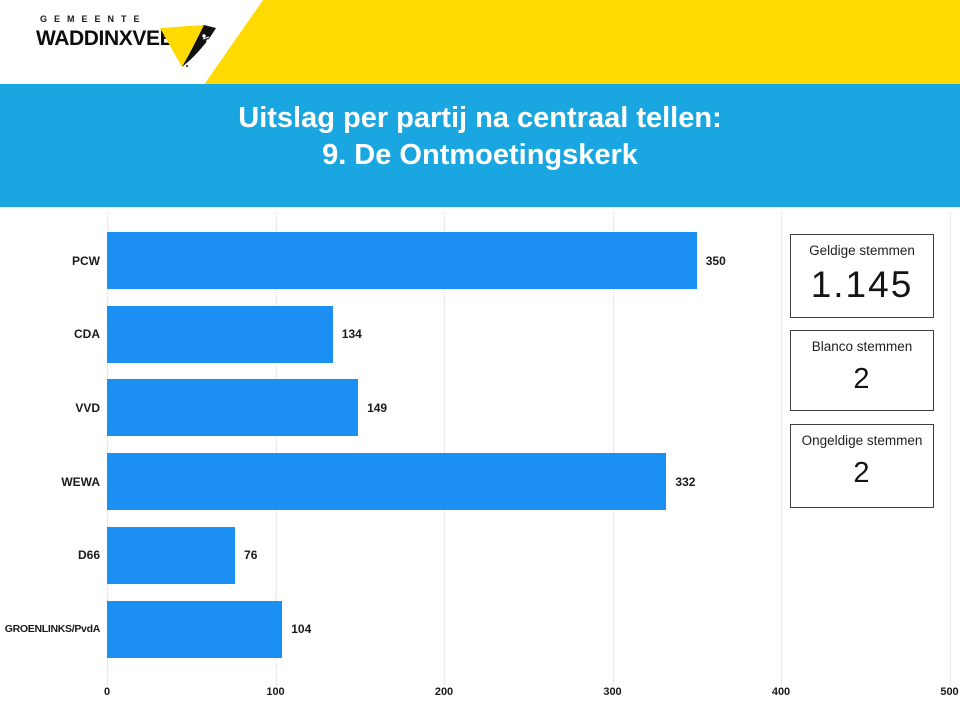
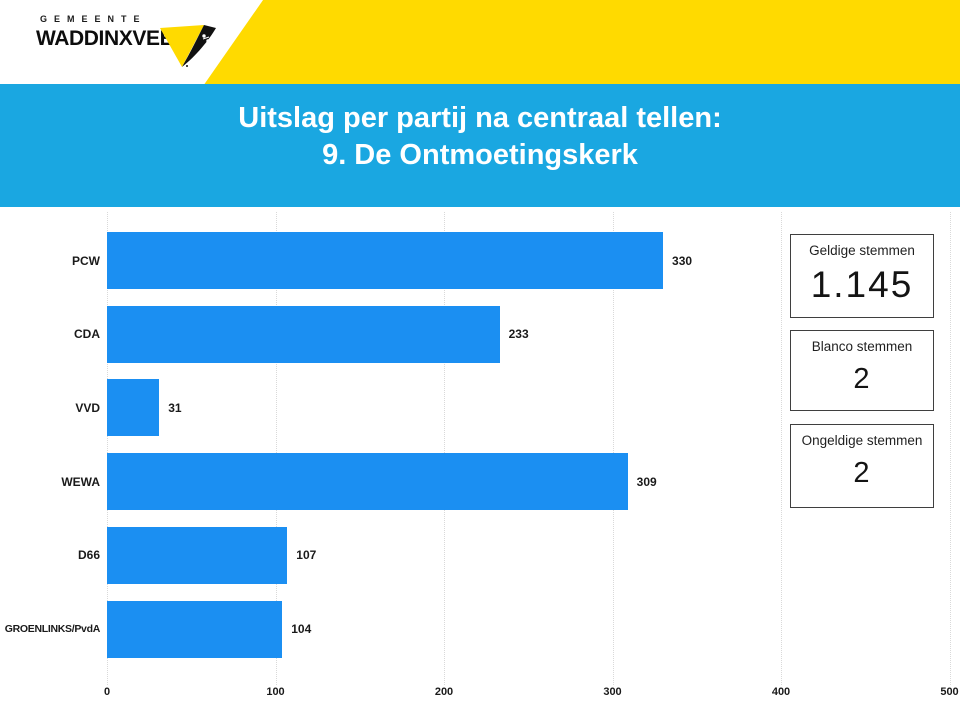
PCW: 350 -> 330
CDA: 134 -> 233
VVD: 149 -> 31
WEWA: 332 -> 309
D66: 76 -> 107
